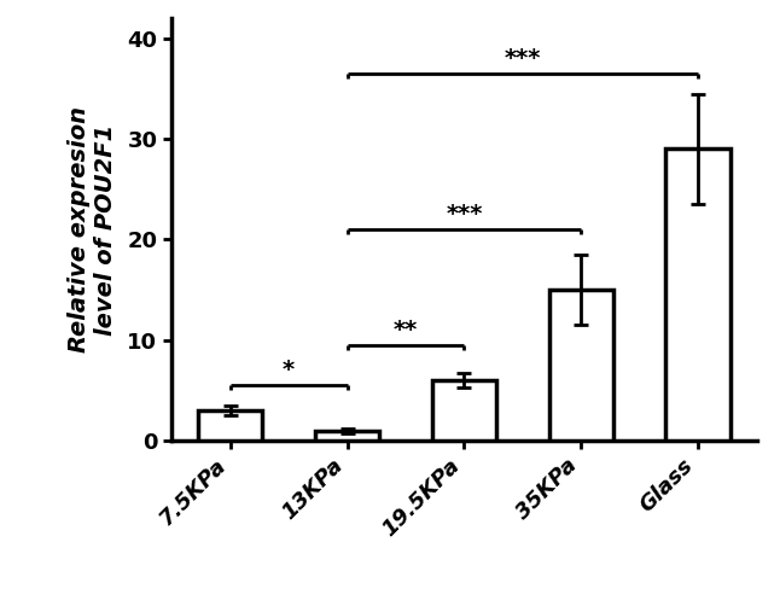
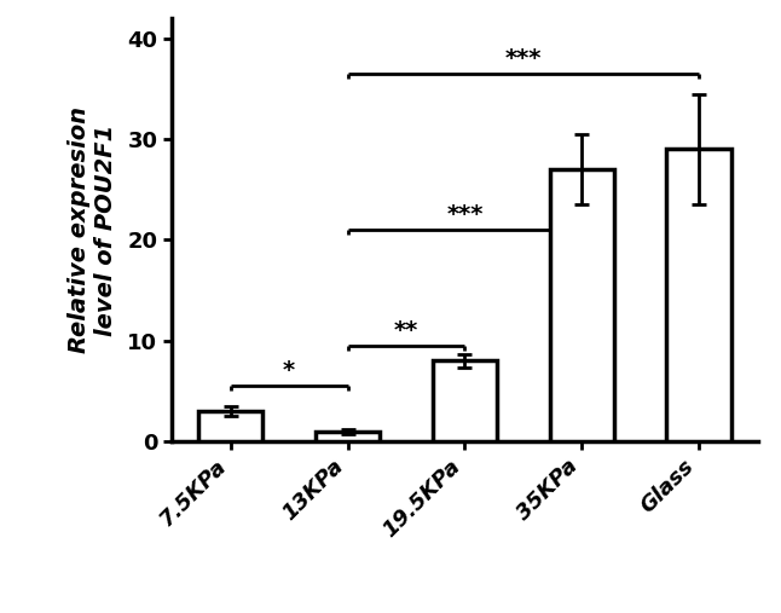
19.5KPa: 6 -> 8
35KPa: 15 -> 27
